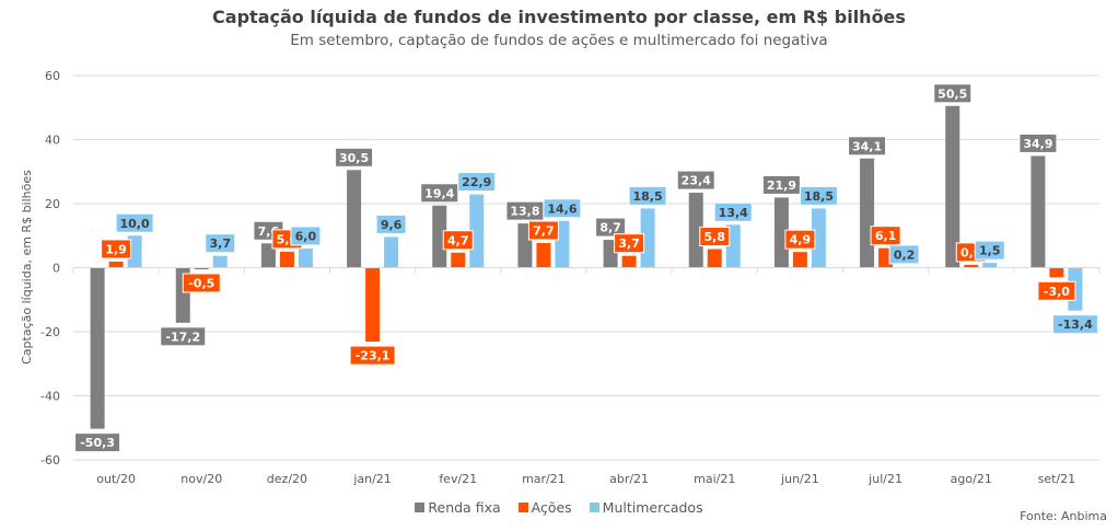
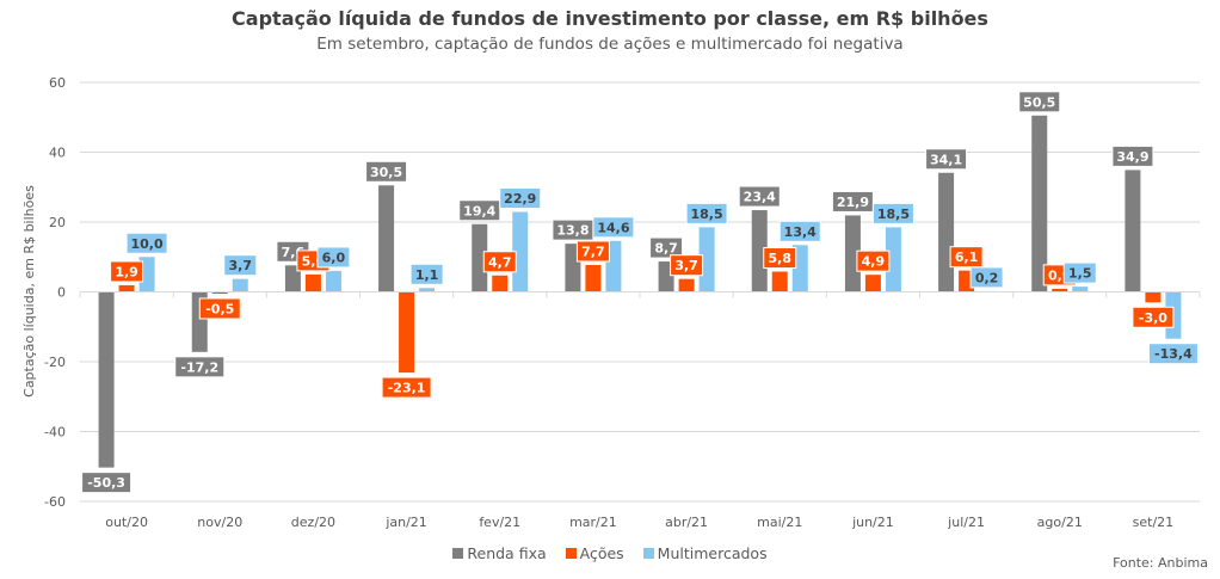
Multimercados/jan/21: 9,6 -> 1,1
